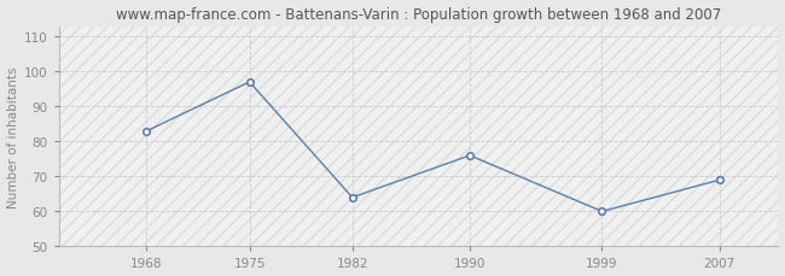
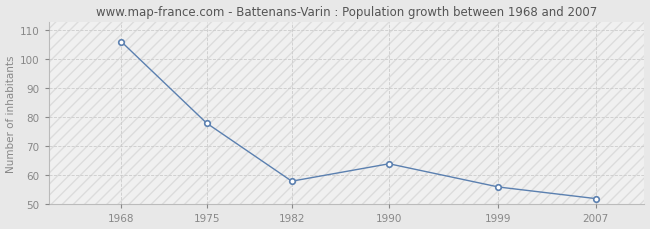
1968: 83 -> 106
1975: 97 -> 78
1982: 64 -> 58
1990: 76 -> 64
1999: 60 -> 56
2007: 69 -> 52
